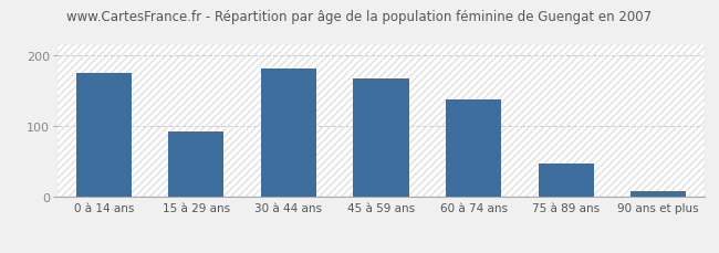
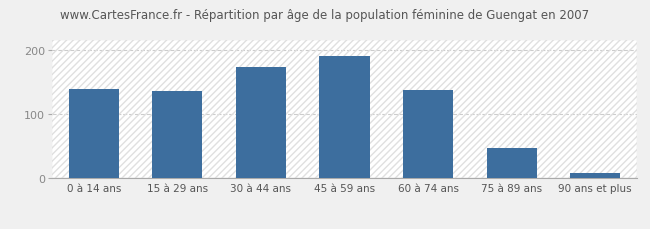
0 à 14 ans: 175 -> 140
15 à 29 ans: 93 -> 136
30 à 44 ans: 182 -> 174
45 à 59 ans: 168 -> 190
